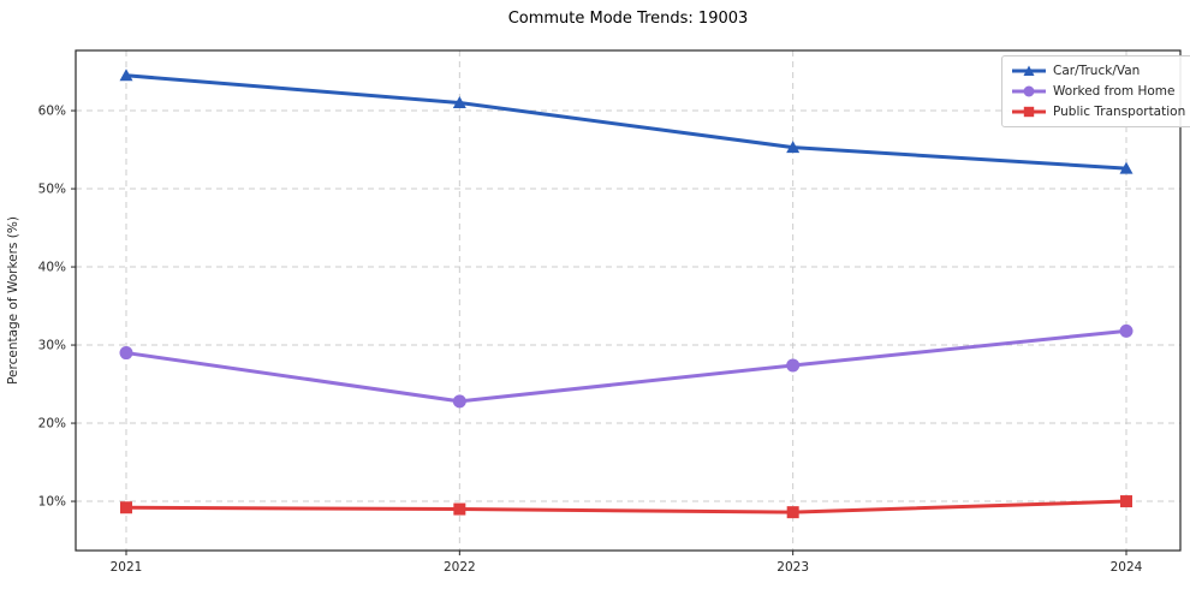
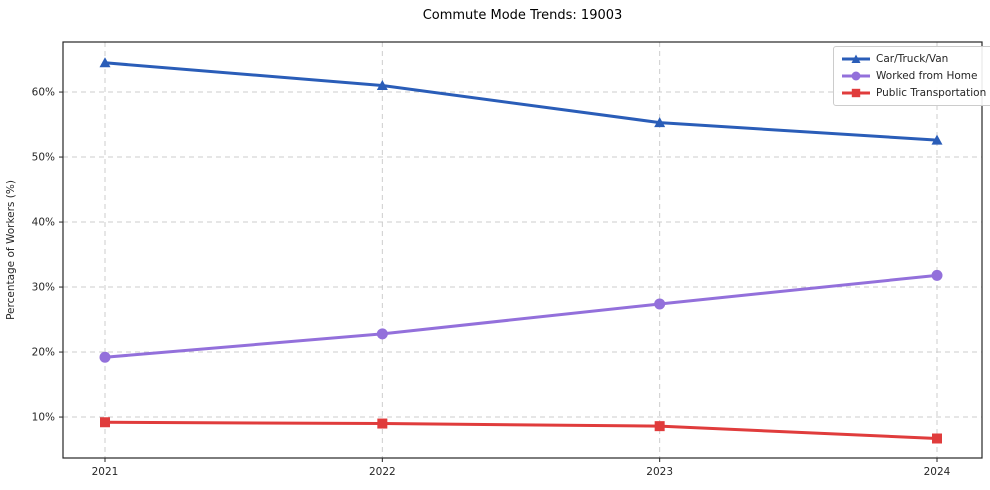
Worked from Home/2021: 29% -> 19%
Public Transportation/2024: 10% -> 7%
